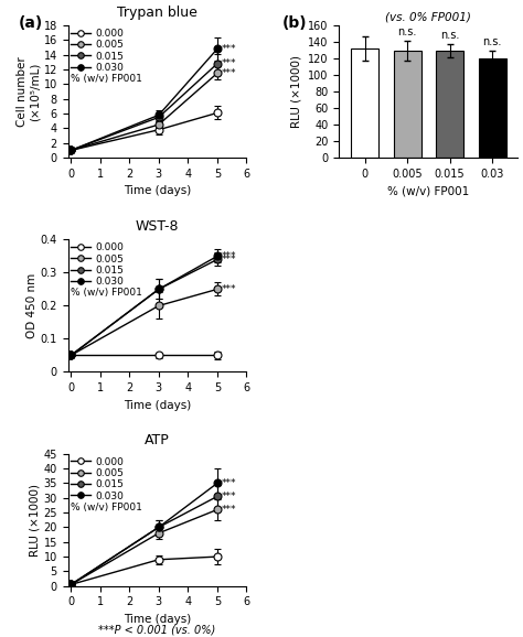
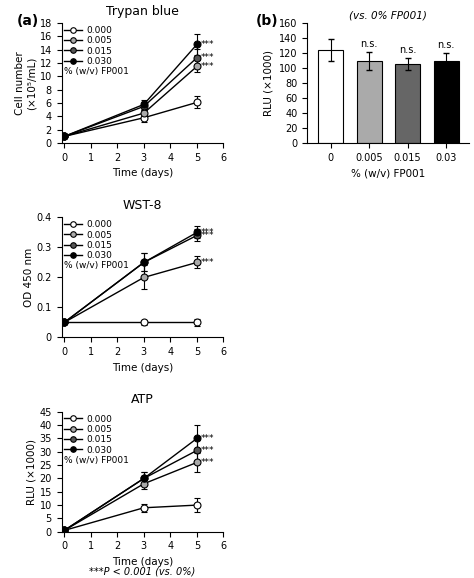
(vs. 0% FP001)/0: 132 -> 124
(vs. 0% FP001)/0.005: 130 -> 110
(vs. 0% FP001)/0.015: 130 -> 106
(vs. 0% FP001)/0.03: 120 -> 110
